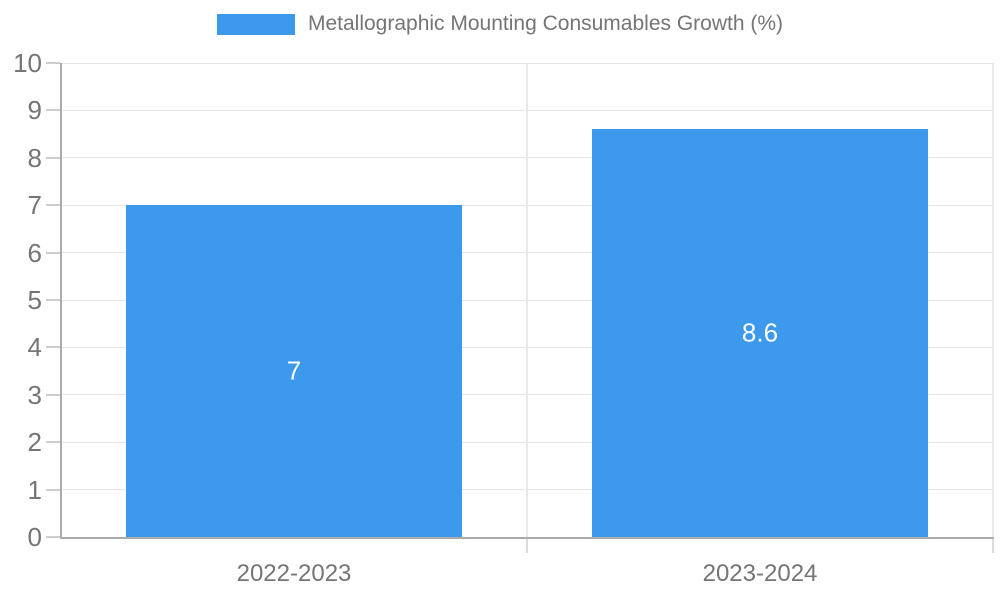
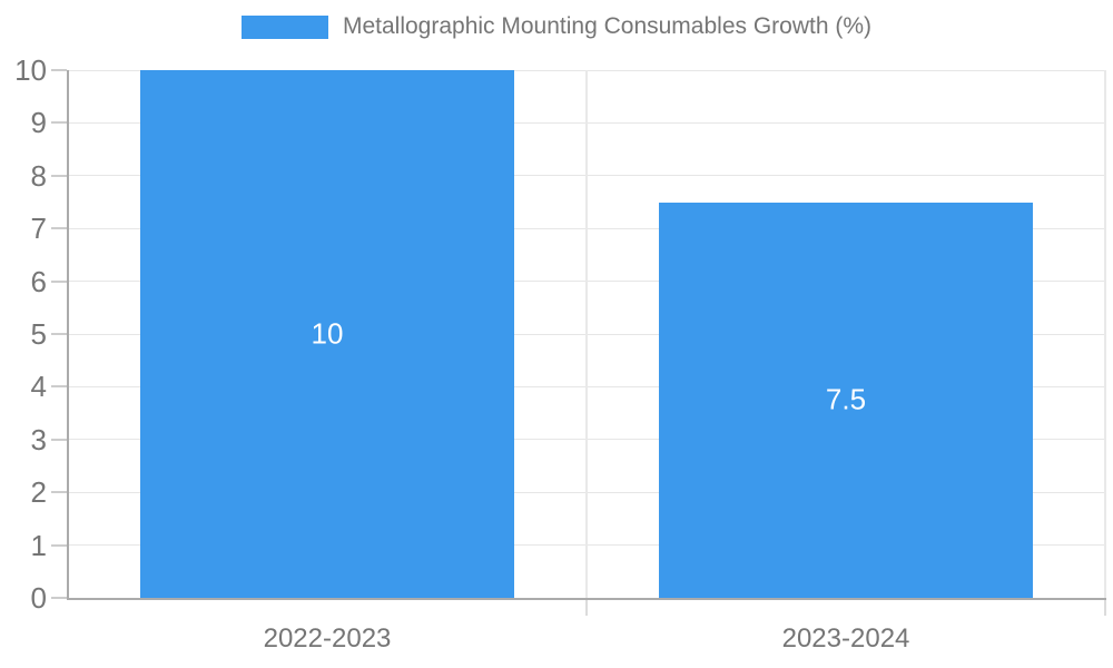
2022-2023: 7 -> 10
2023-2024: 8.6 -> 7.5
